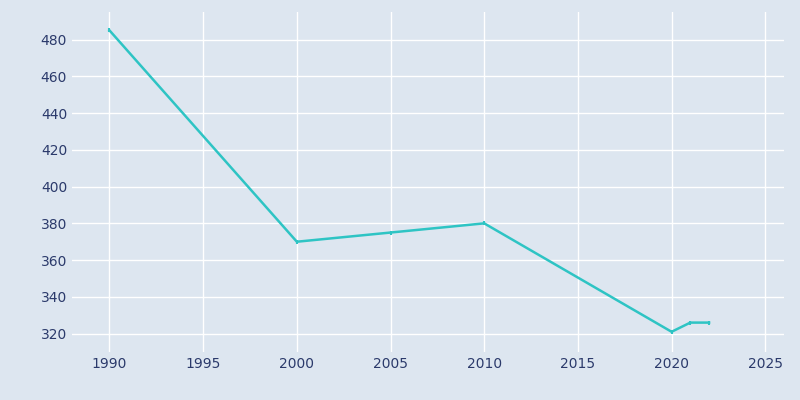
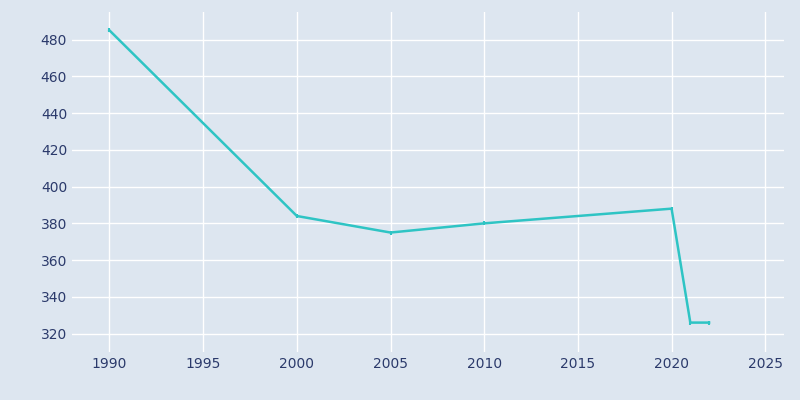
2000: 370 -> 384
2020: 321 -> 388
